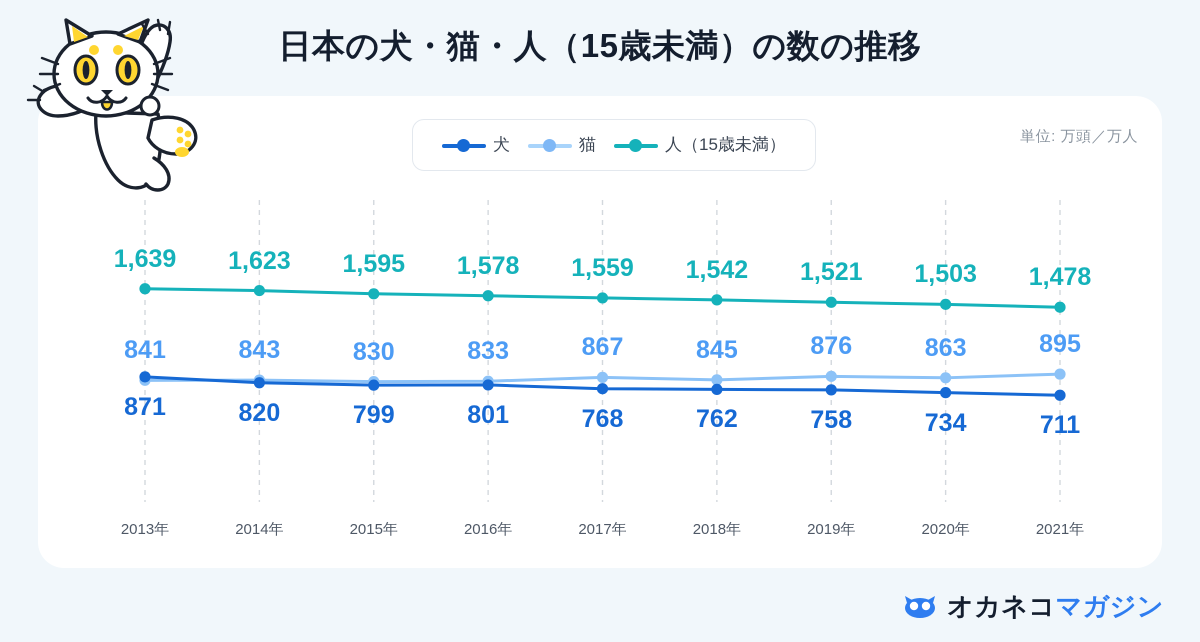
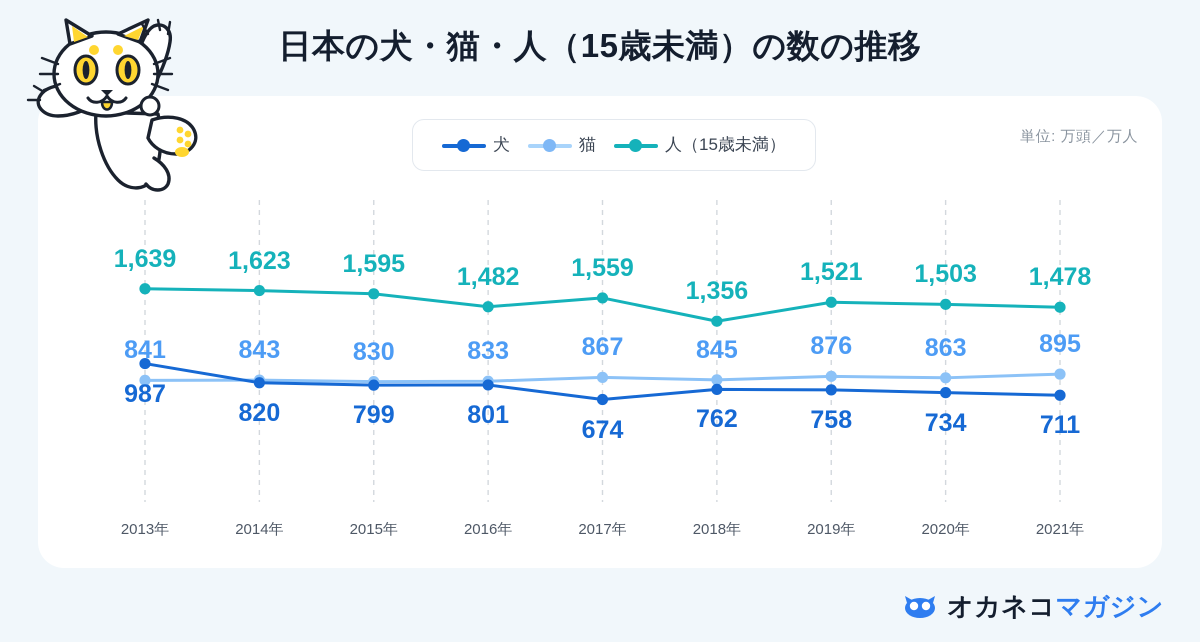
犬/2013年: 871 -> 987
人（15歳未満）/2016年: 1,578 -> 1,482
犬/2017年: 768 -> 674
人（15歳未満）/2018年: 1,542 -> 1,356
